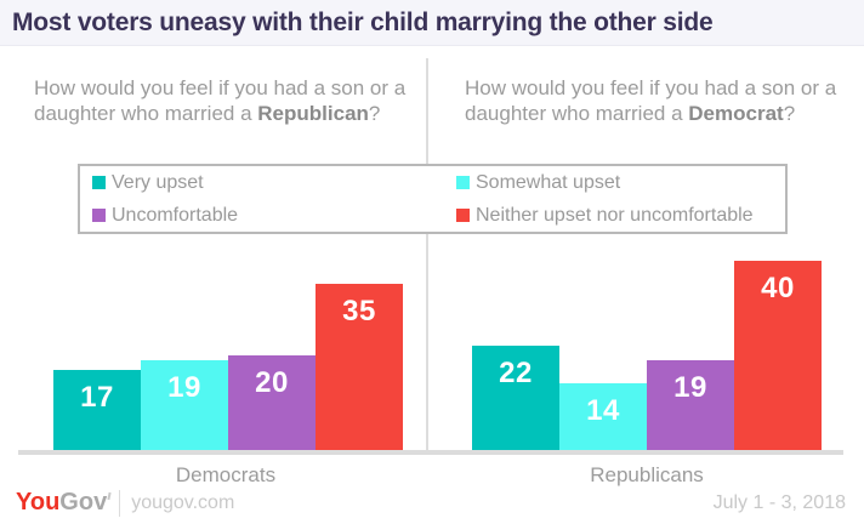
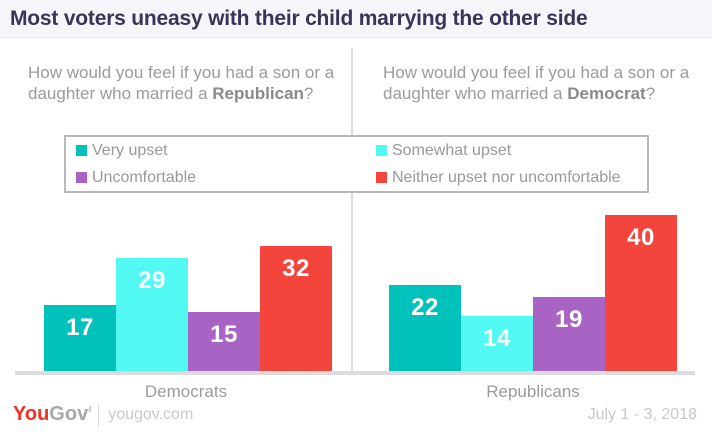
Somewhat upset/Democrats: 19 -> 29
Uncomfortable/Democrats: 20 -> 15
Neither upset nor uncomfortable/Democrats: 35 -> 32
